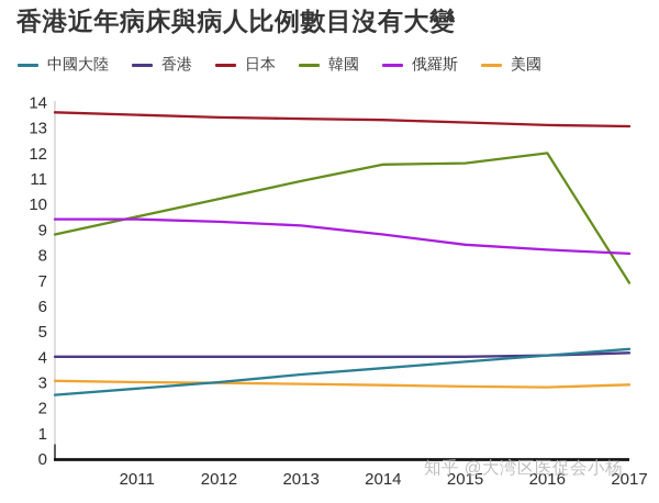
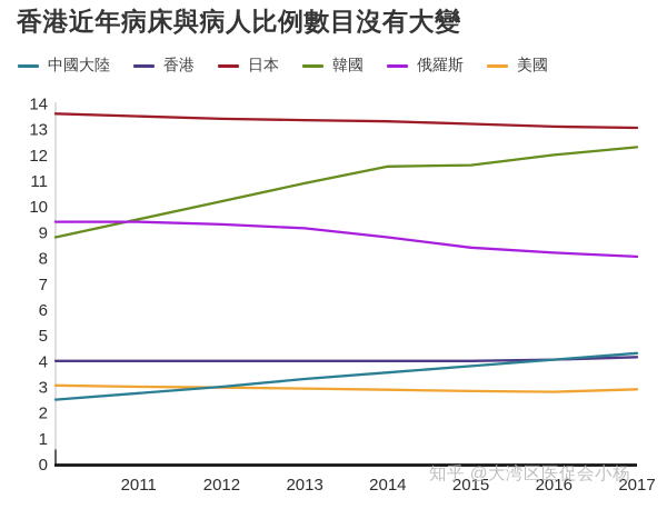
韓國/2017: 6.9 -> 12.3
